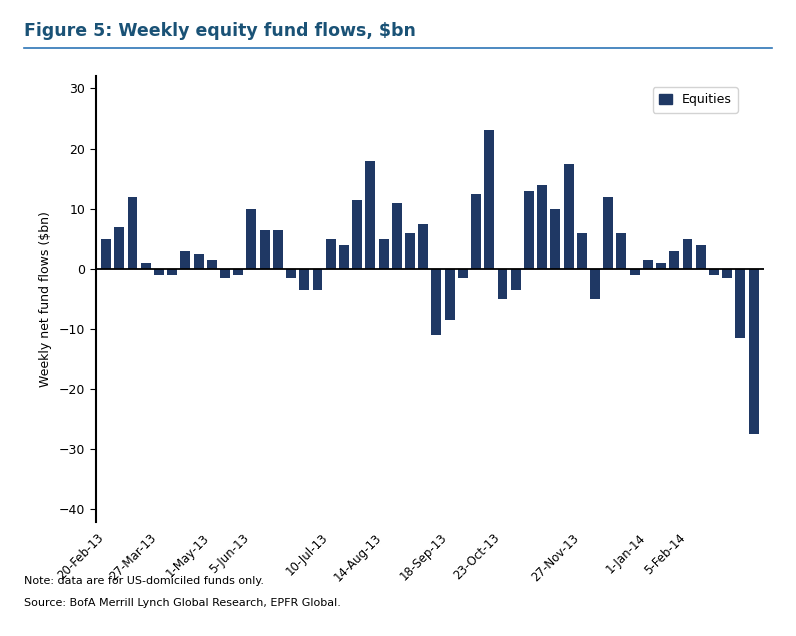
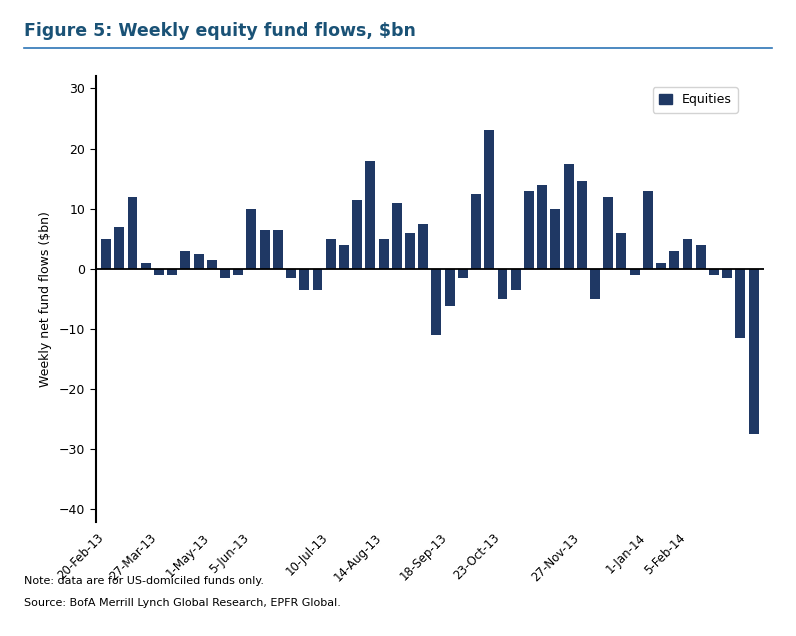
18-Sep-13: -8.5 -> -6.2
27-Nov-13: 6.0 -> 14.6
1-Jan-14: 1.5 -> 13.0
